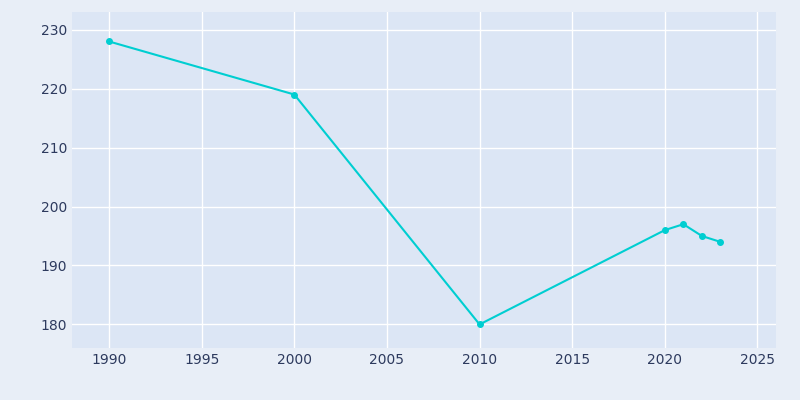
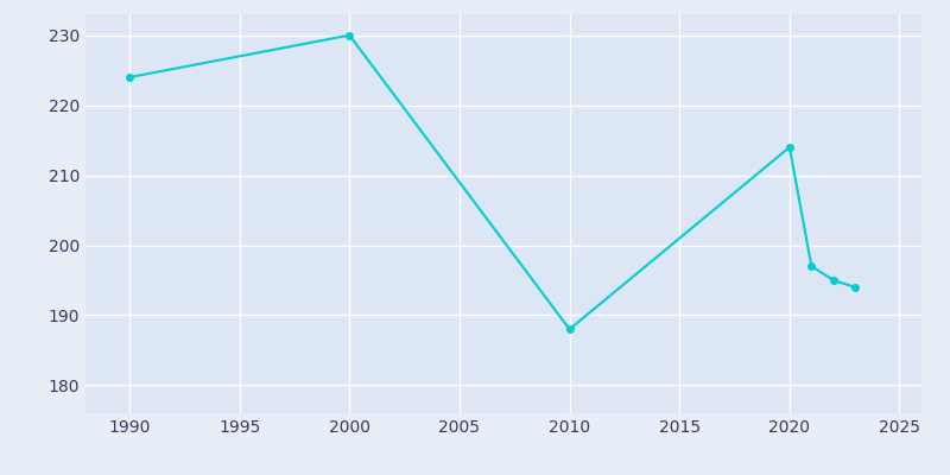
1990: 228 -> 224
2000: 219 -> 230
2010: 180 -> 188
2020: 196 -> 214
